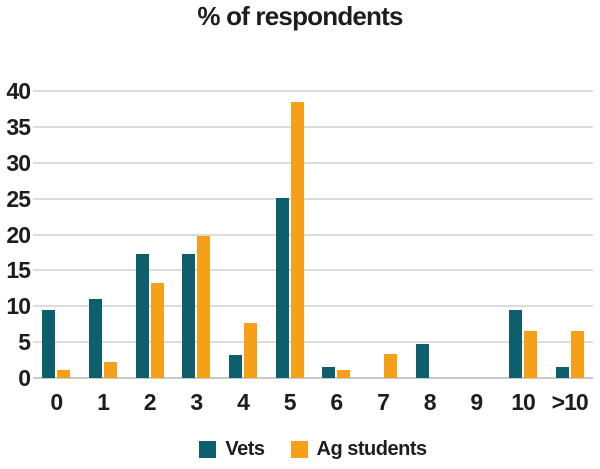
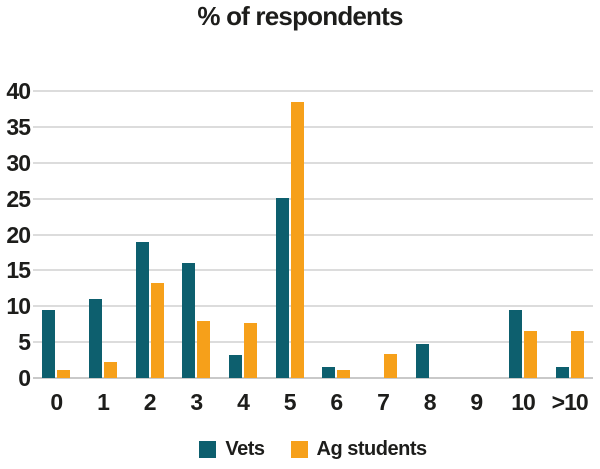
Vets/2: 17 -> 19
Vets/3: 17 -> 16
Ag students/3: 20 -> 8
